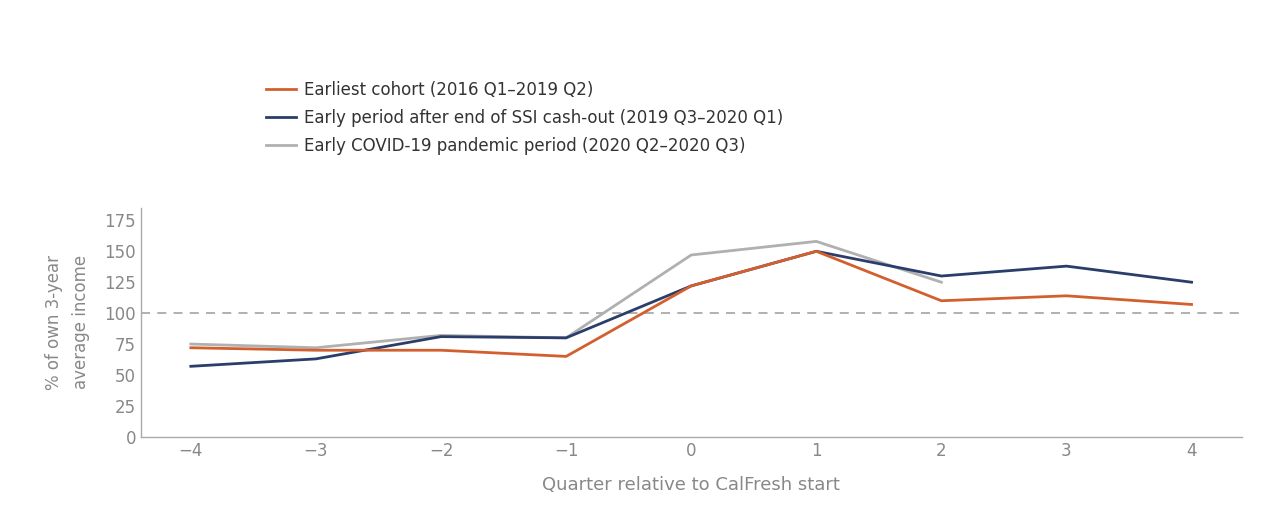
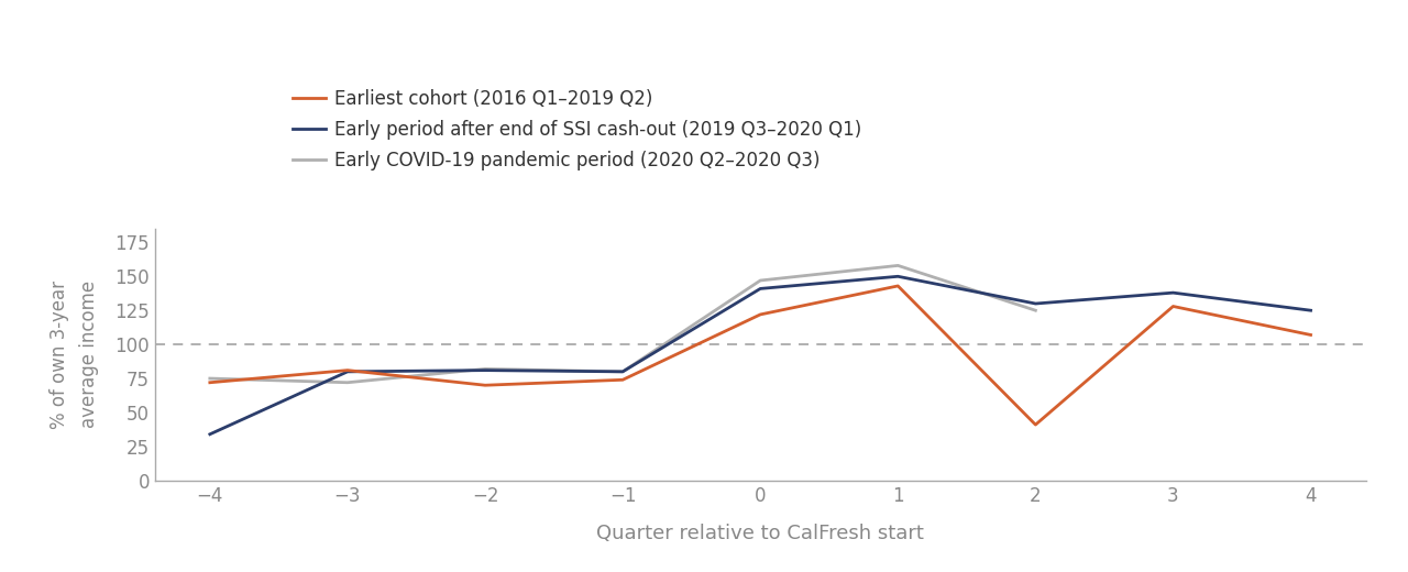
Early period after end of SSI cash-out (2019 Q3–2020 Q1)/−4: 57 -> 34
Earliest cohort (2016 Q1–2019 Q2)/−3: 70 -> 81
Early period after end of SSI cash-out (2019 Q3–2020 Q1)/−3: 63 -> 80
Earliest cohort (2016 Q1–2019 Q2)/−1: 65 -> 74
Early period after end of SSI cash-out (2019 Q3–2020 Q1)/0: 122 -> 141
Earliest cohort (2016 Q1–2019 Q2)/1: 150 -> 143
Earliest cohort (2016 Q1–2019 Q2)/2: 110 -> 41
Earliest cohort (2016 Q1–2019 Q2)/3: 114 -> 128
